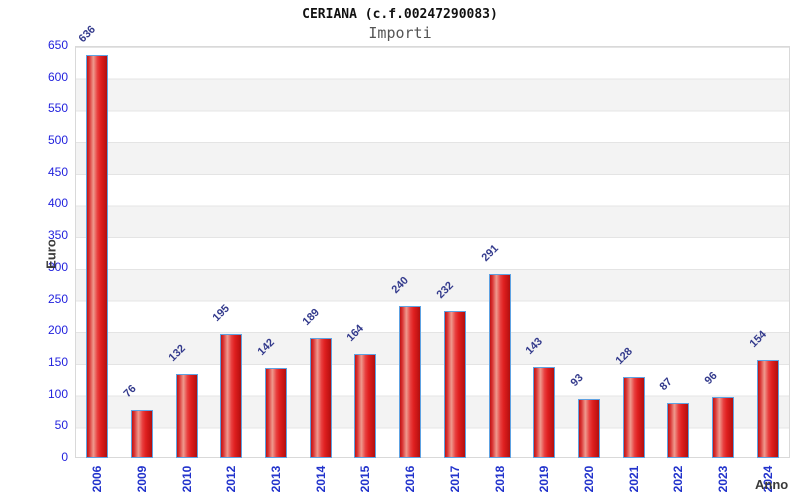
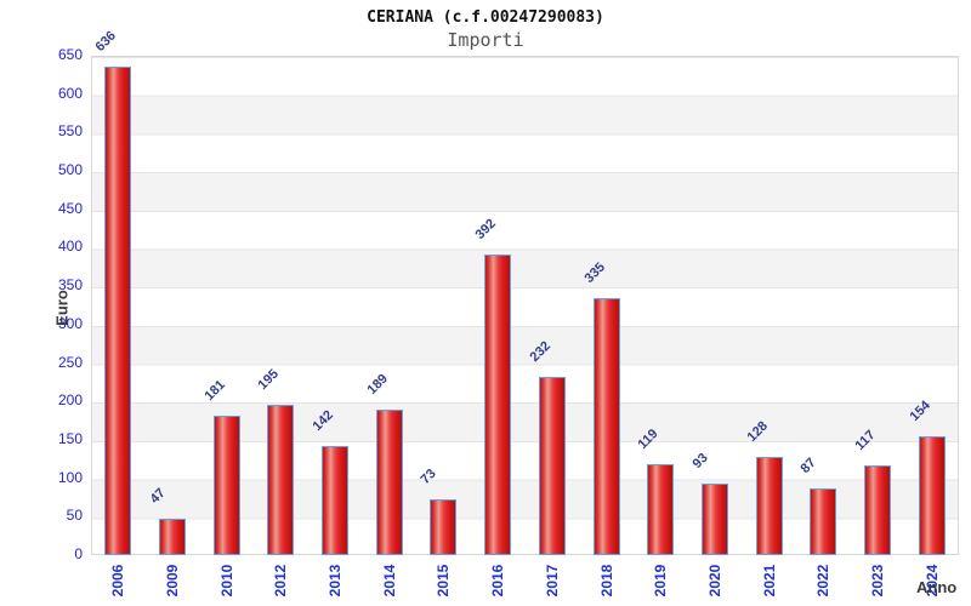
2009: 76 -> 47
2010: 132 -> 181
2015: 164 -> 73
2016: 240 -> 392
2018: 291 -> 335
2019: 143 -> 119
2023: 96 -> 117
